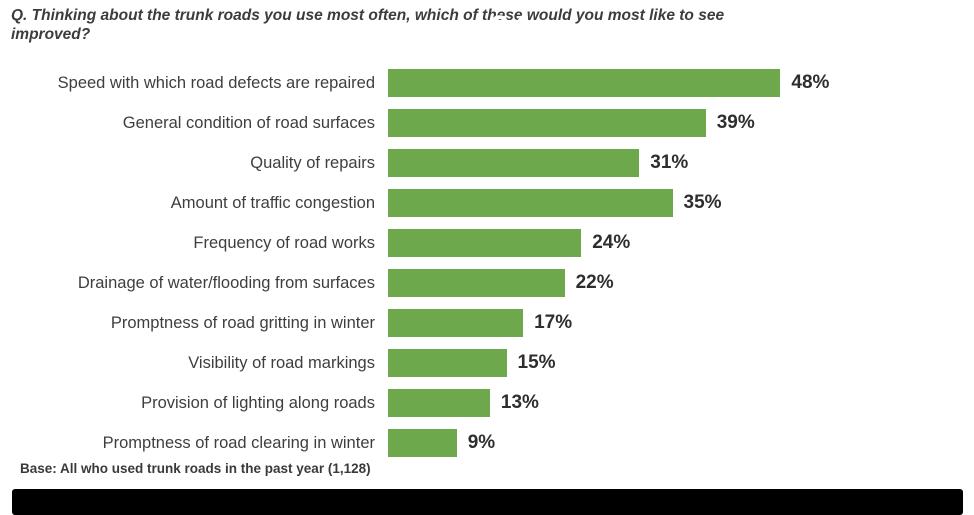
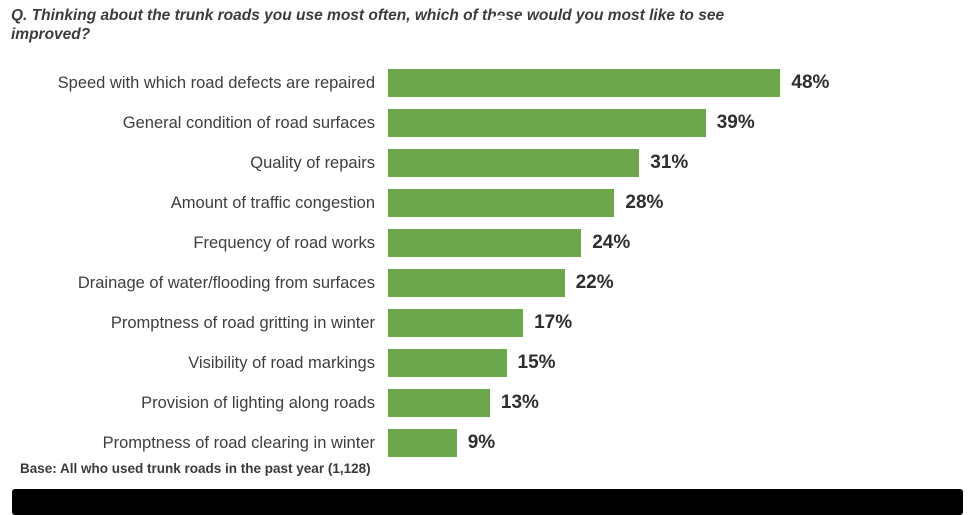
Amount of traffic congestion: 35% -> 28%
